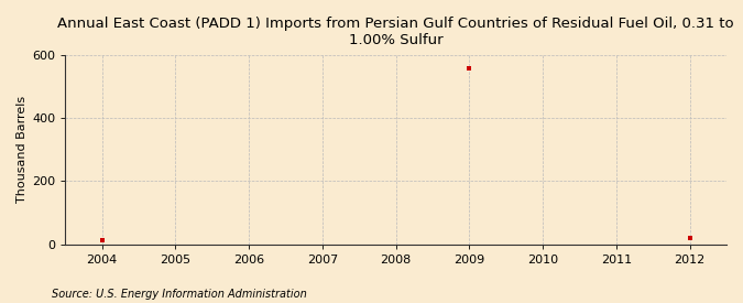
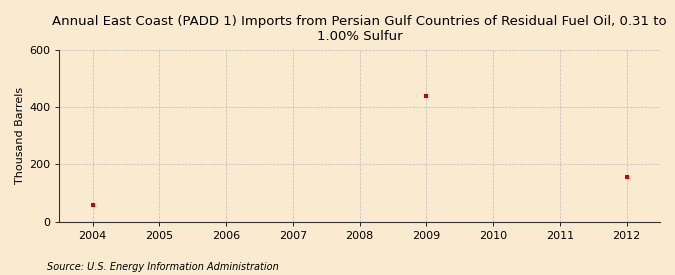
2004: 14 -> 60
2009: 557 -> 440
2012: 20 -> 155
